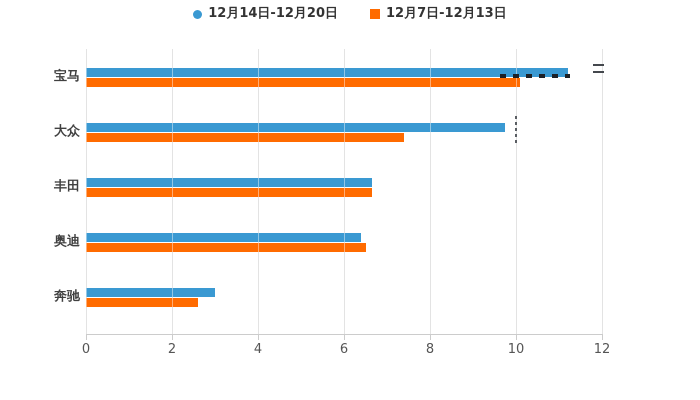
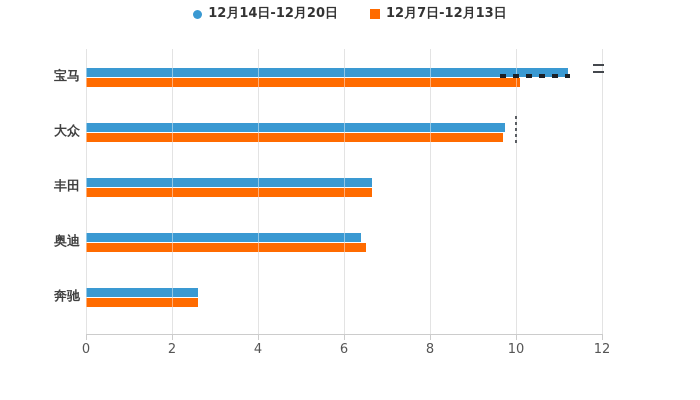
12月7日-12月13日/大众: 7.4 -> 9.7
12月14日-12月20日/奔驰: 3.0 -> 2.6
